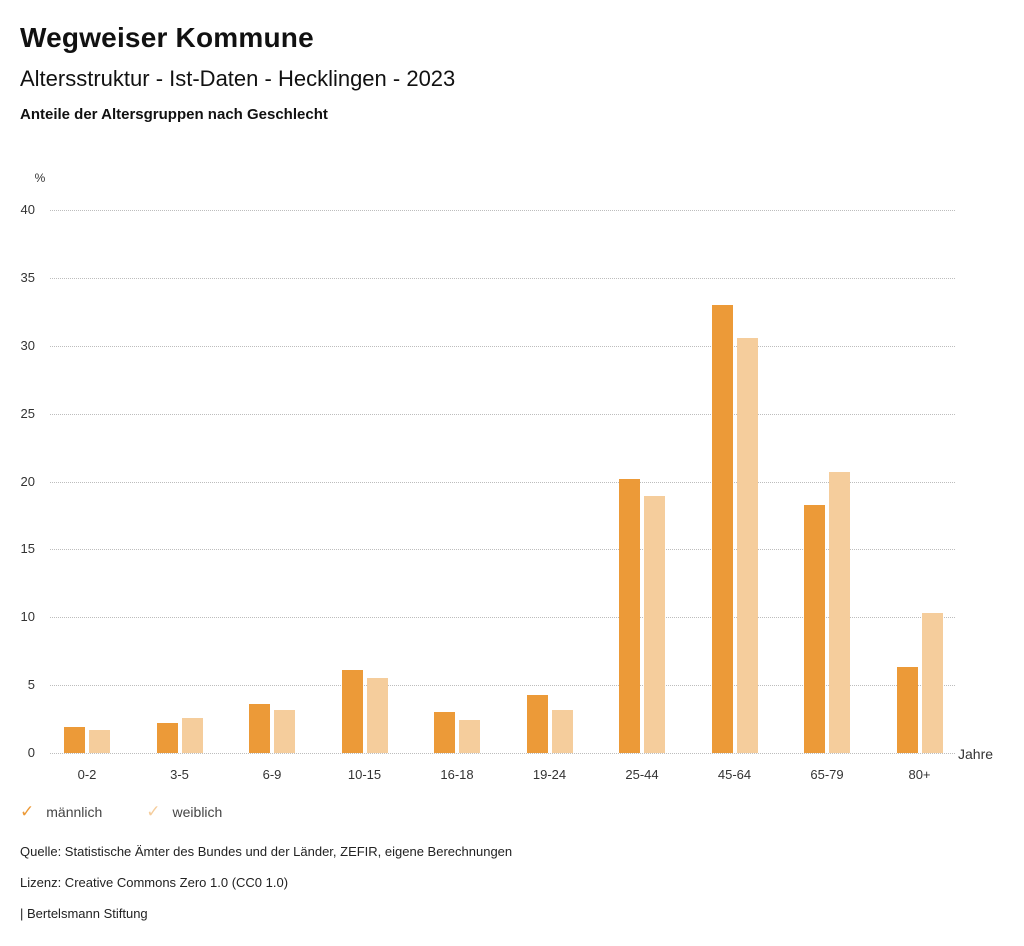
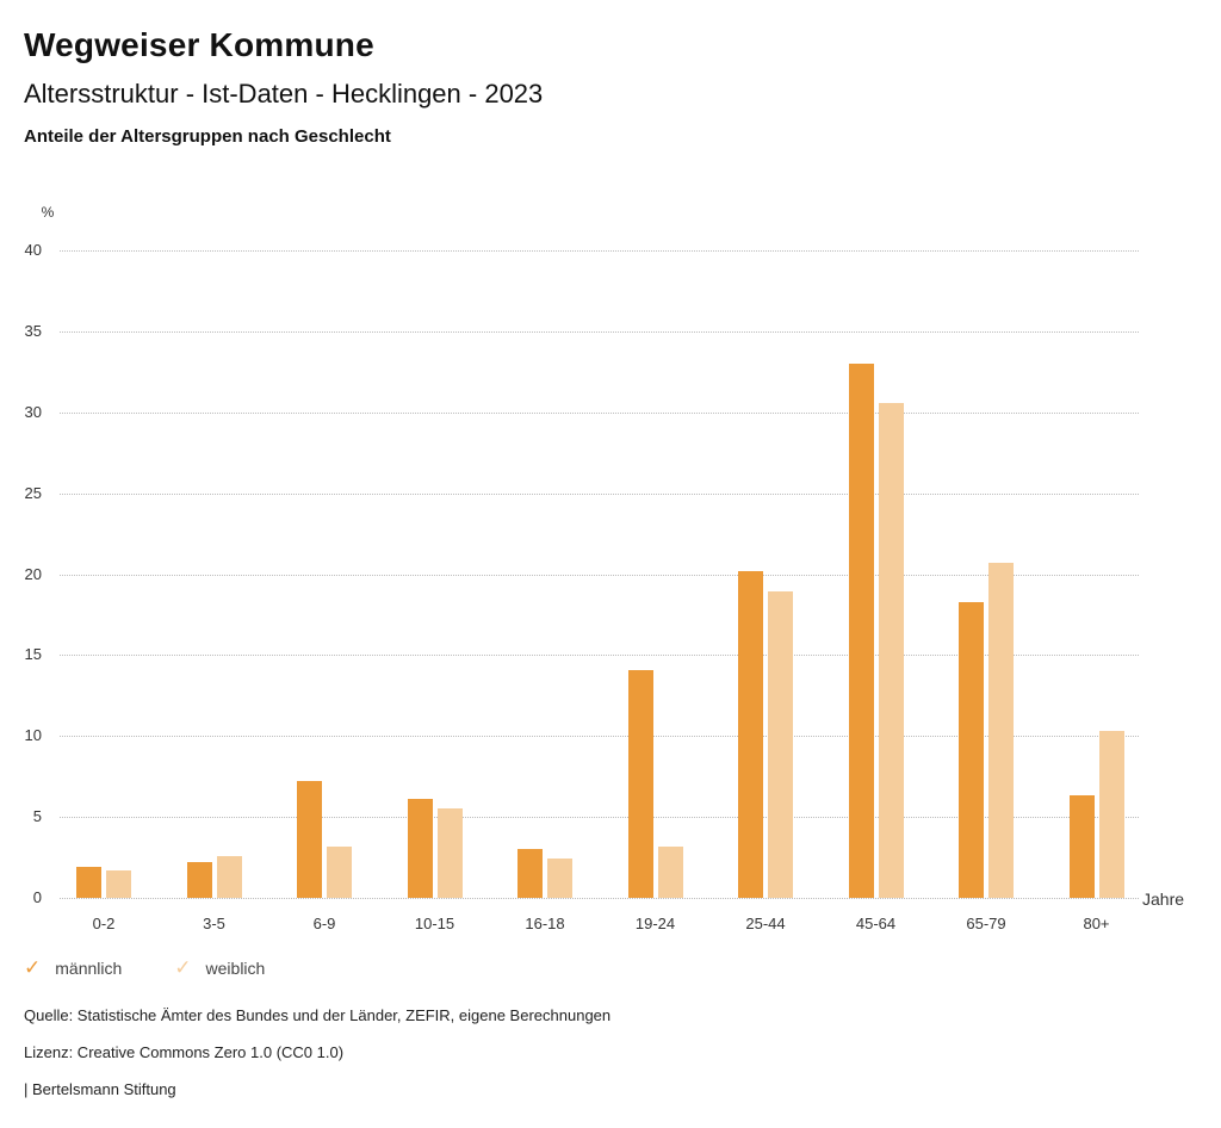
männlich/6-9: 3.6 -> 7.2
männlich/19-24: 4.3 -> 14.1
